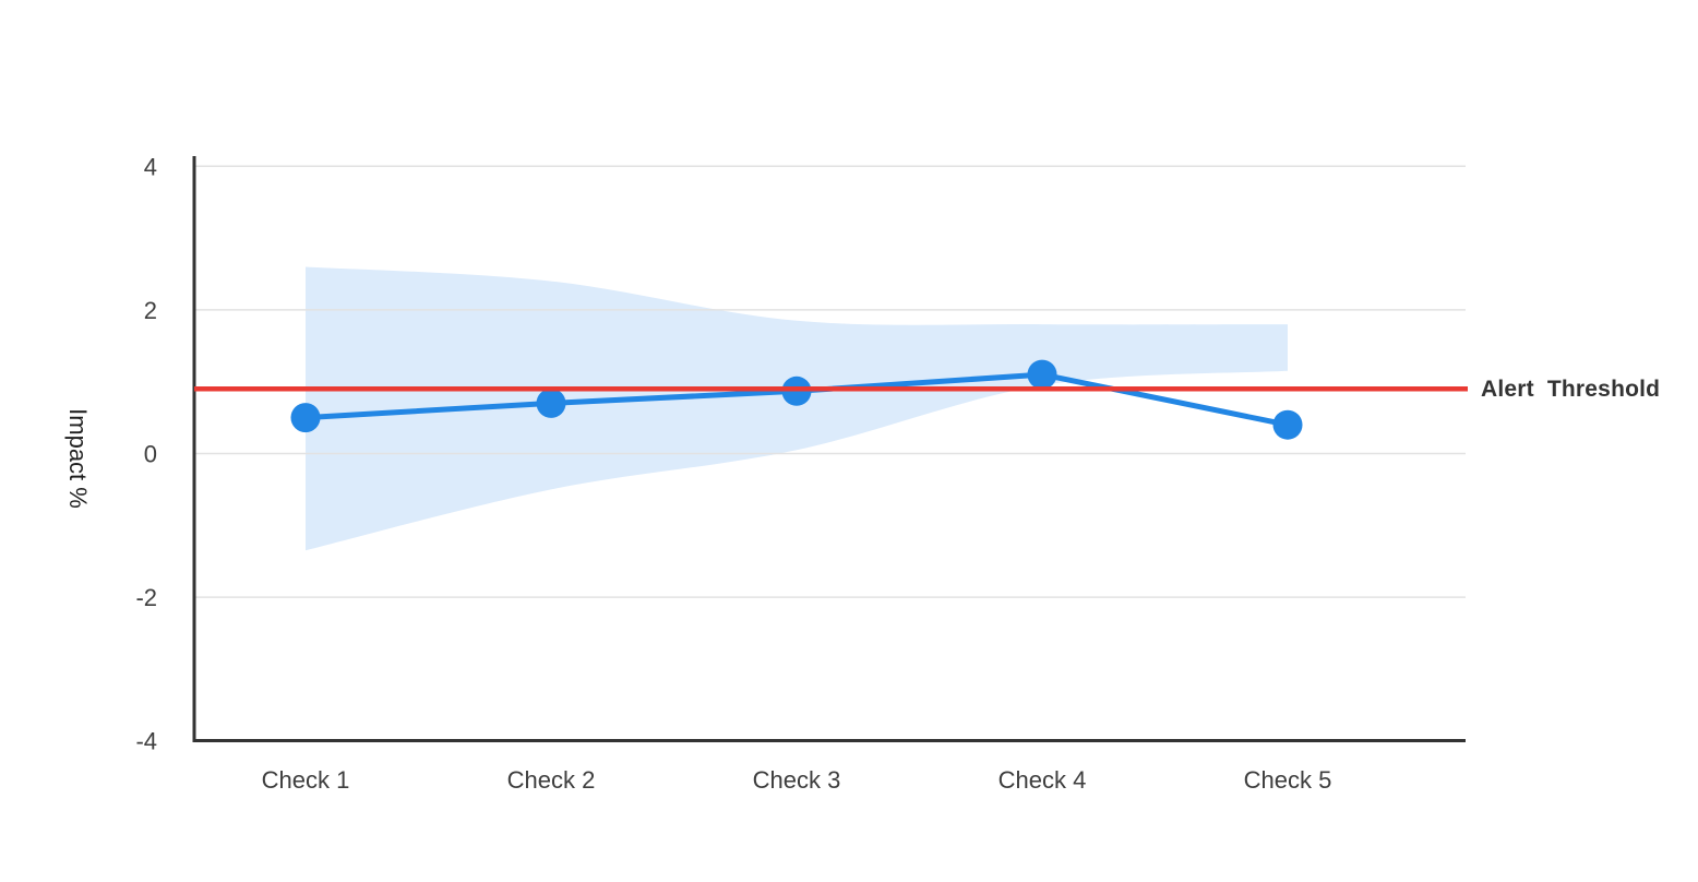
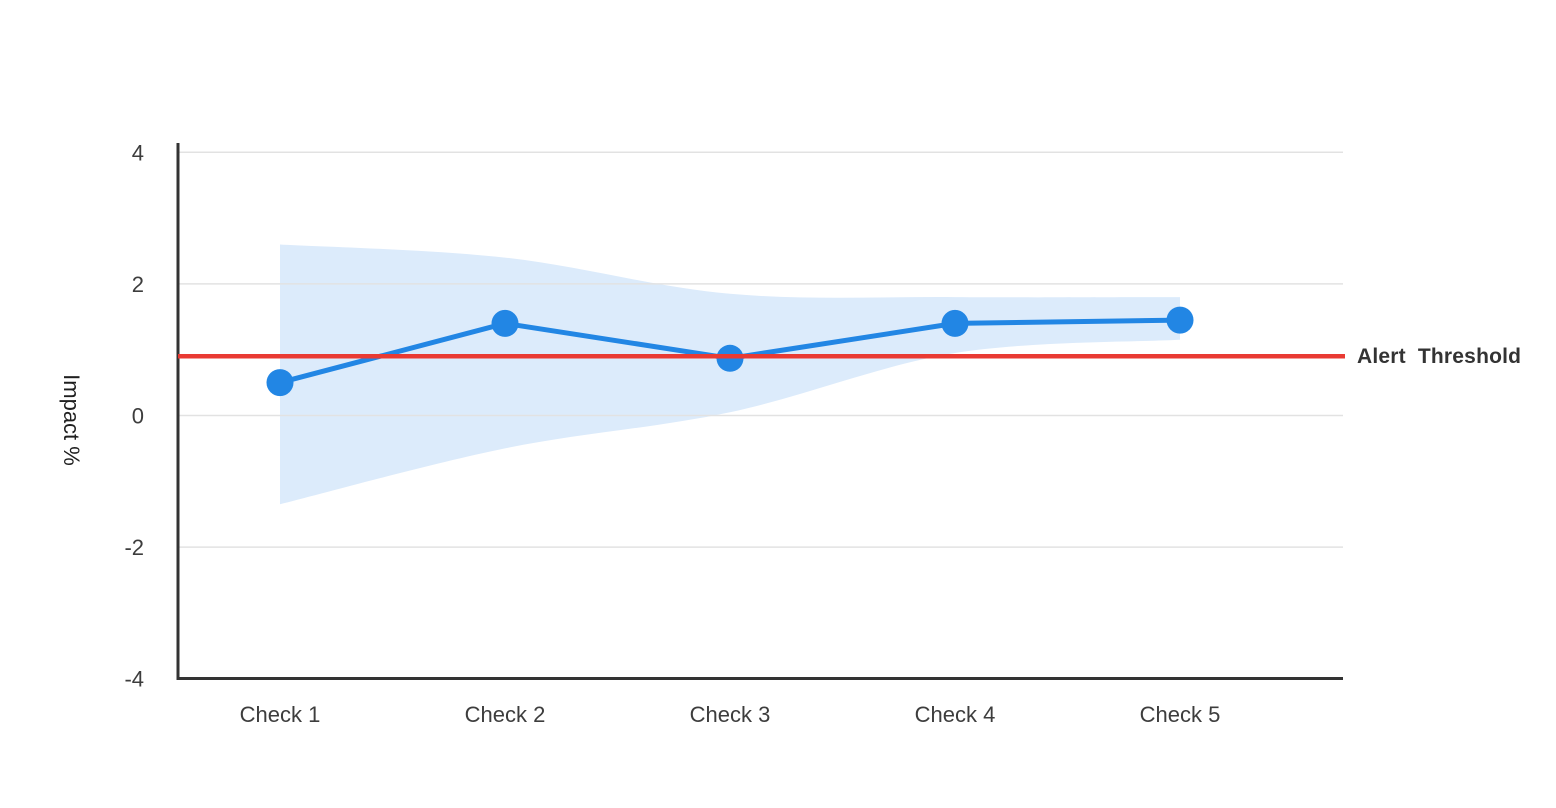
Check 2: 0.7 -> 1.4
Check 4: 1.1 -> 1.4
Check 5: 0.4 -> 1.4
